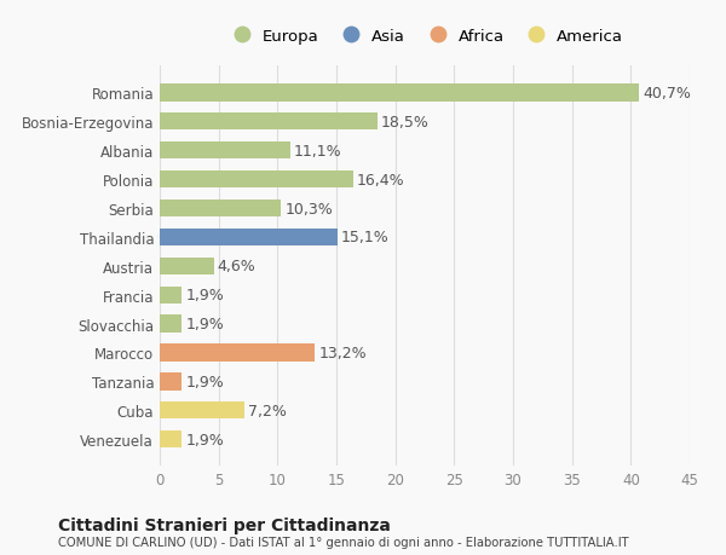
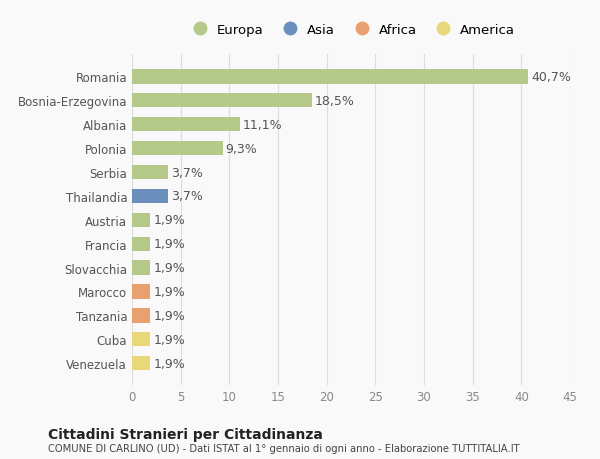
Polonia: 16,4% -> 9,3%
Serbia: 10,3% -> 3,7%
Thailandia: 15,1% -> 3,7%
Austria: 4,6% -> 1,9%
Marocco: 13,2% -> 1,9%
Cuba: 7,2% -> 1,9%
